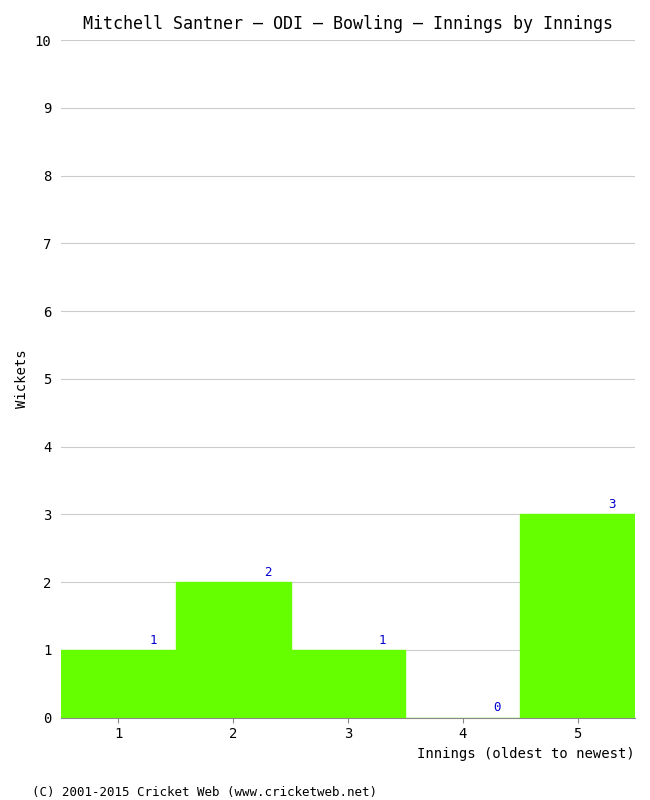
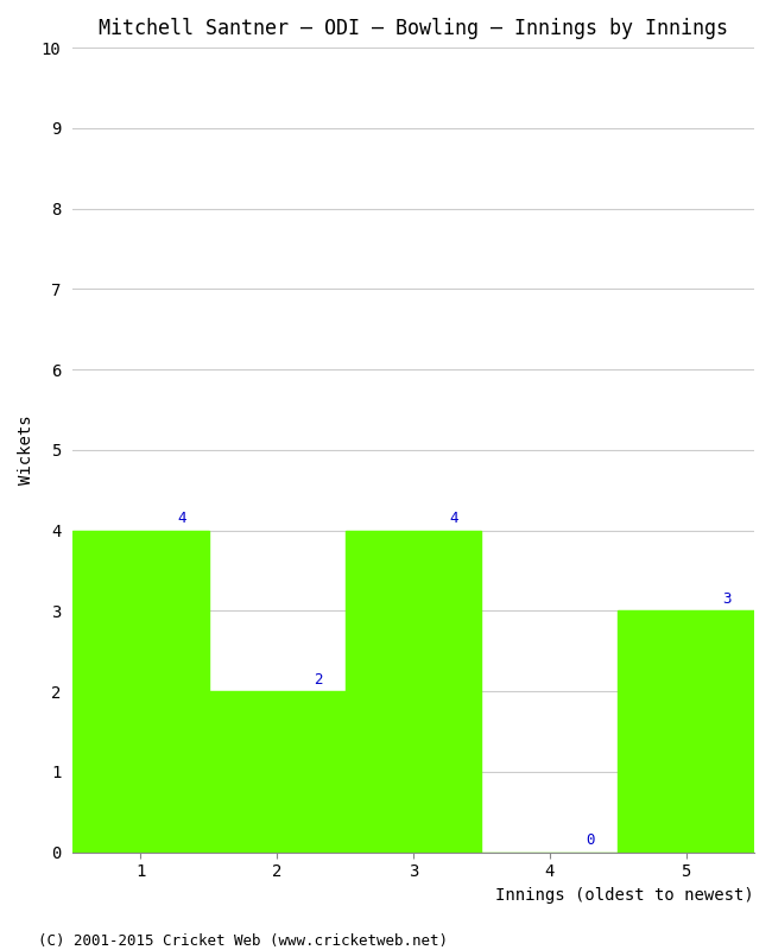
1: 1 -> 4
3: 1 -> 4
